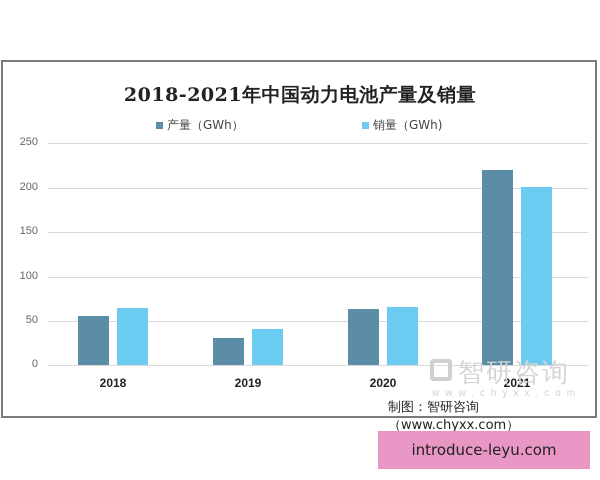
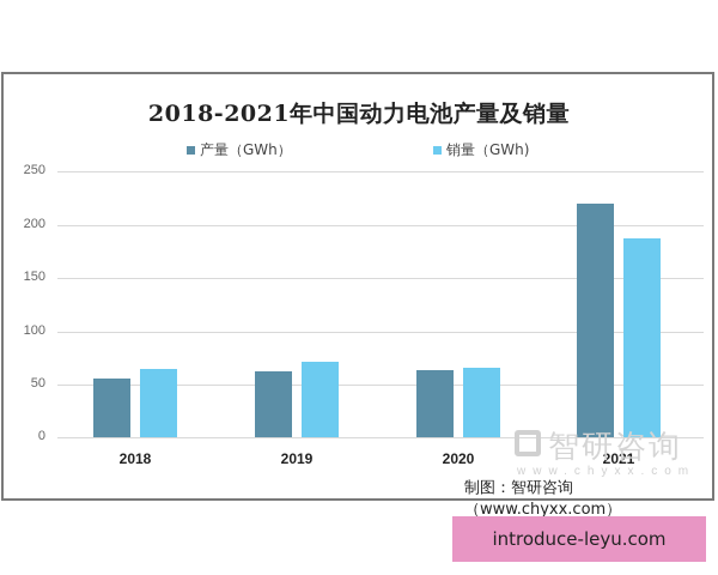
产量（GWh）/2019: 30 -> 60
销量（GWh)/2019: 40 -> 70
销量（GWh)/2021: 200 -> 190
